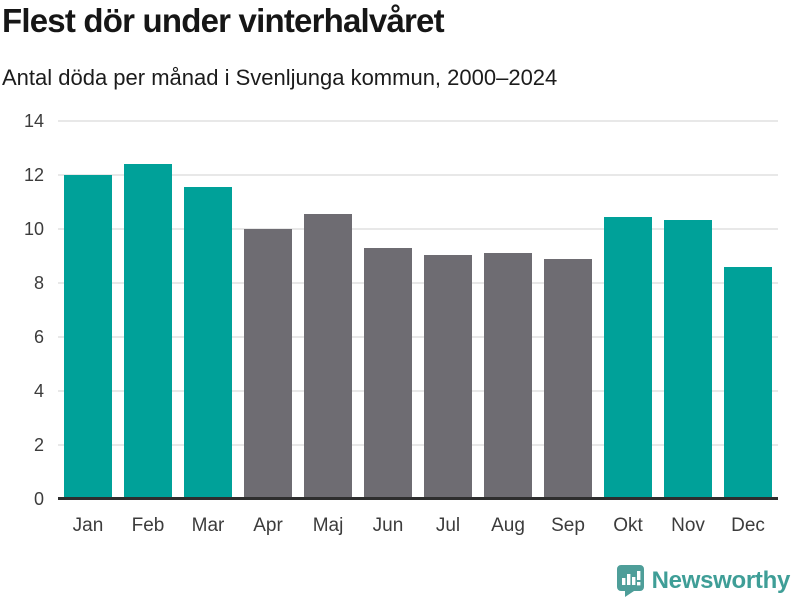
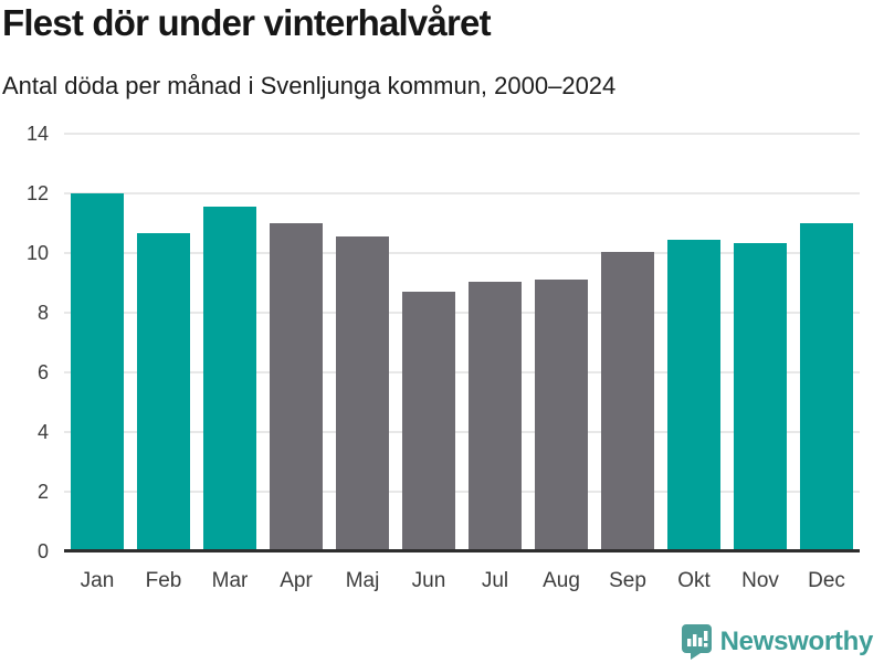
Feb: 12.4 -> 10.7
Apr: 10.0 -> 11.0
Jun: 9.3 -> 8.7
Sep: 8.9 -> 10.1
Dec: 8.6 -> 11.0
